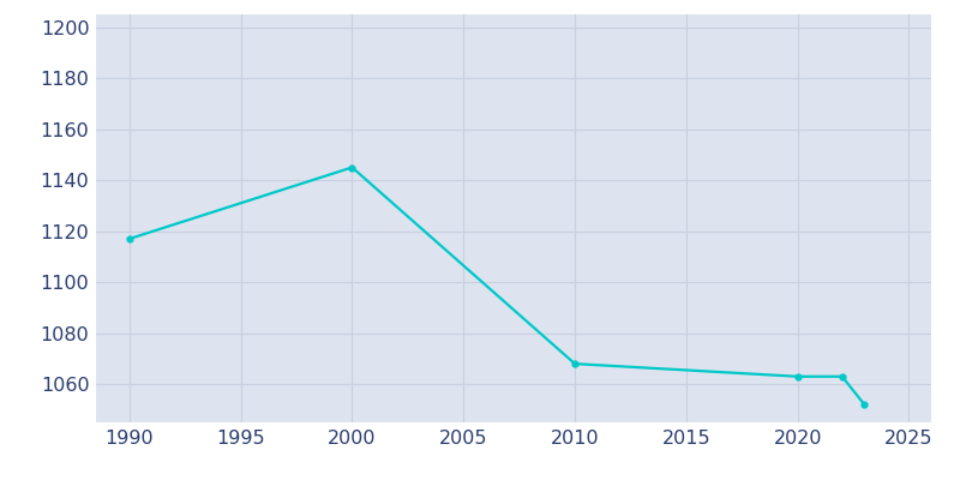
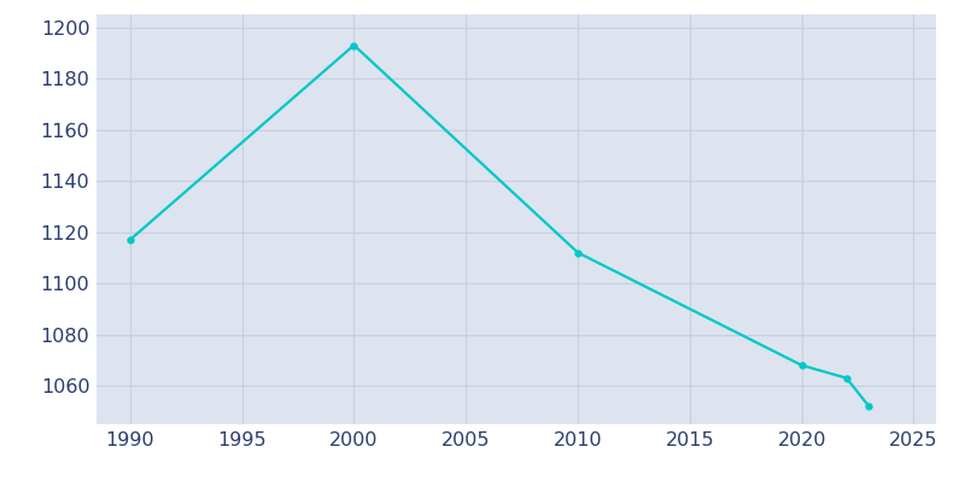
2000: 1145 -> 1193
2010: 1068 -> 1112
2020: 1063 -> 1068
